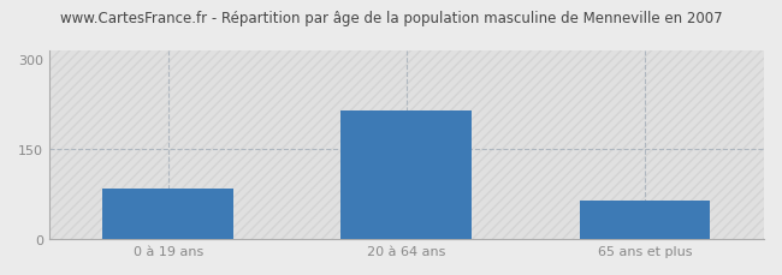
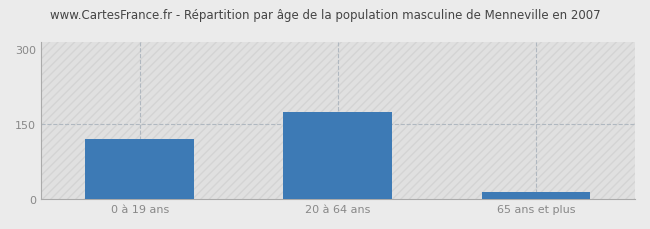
0 à 19 ans: 84 -> 120
20 à 64 ans: 214 -> 175
65 ans et plus: 64 -> 15
